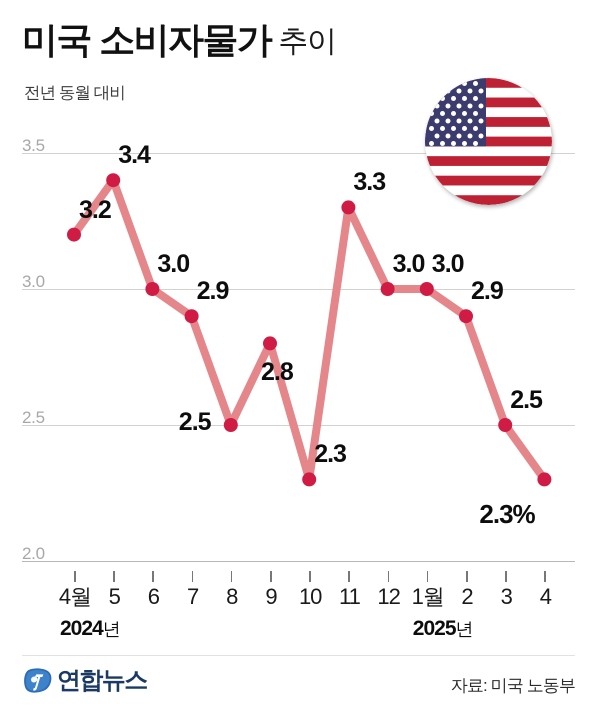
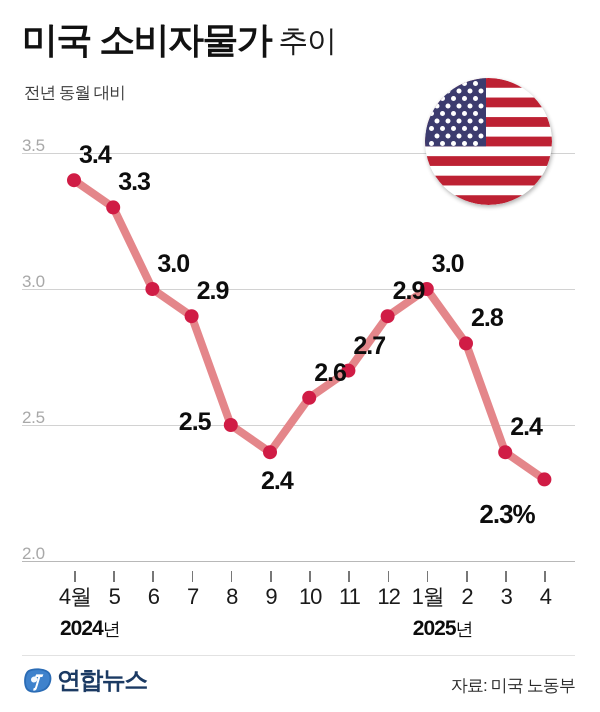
4월: 3.2 -> 3.4
5: 3.4 -> 3.3
9: 2.8 -> 2.4
10: 2.3 -> 2.6
11: 3.3 -> 2.7
12: 3.0 -> 2.9
2: 2.9 -> 2.8
3: 2.5 -> 2.4
